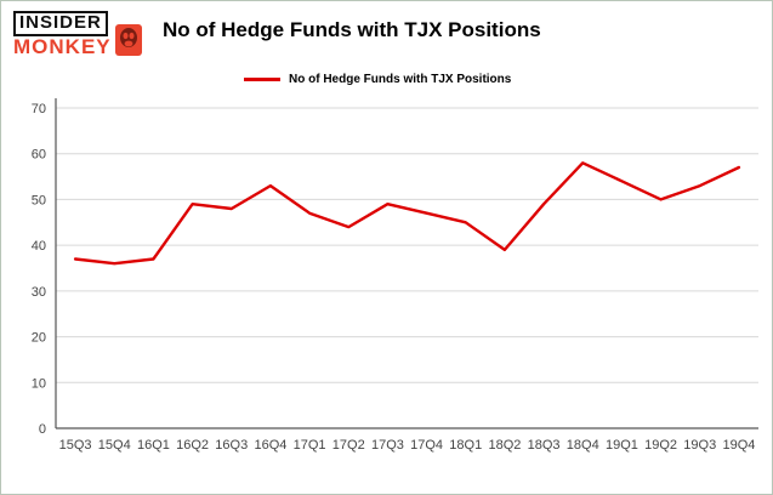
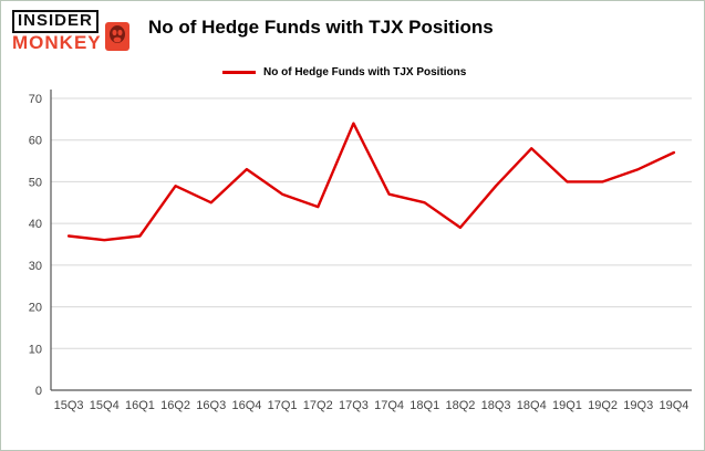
16Q3: 48 -> 45
17Q3: 49 -> 64
19Q1: 54 -> 50
